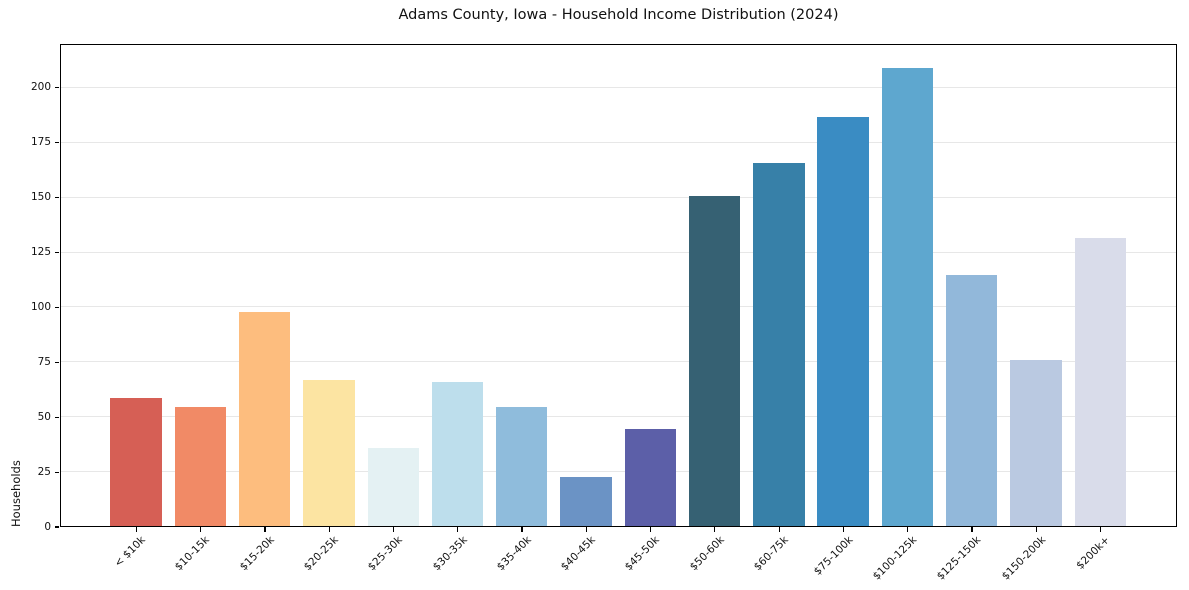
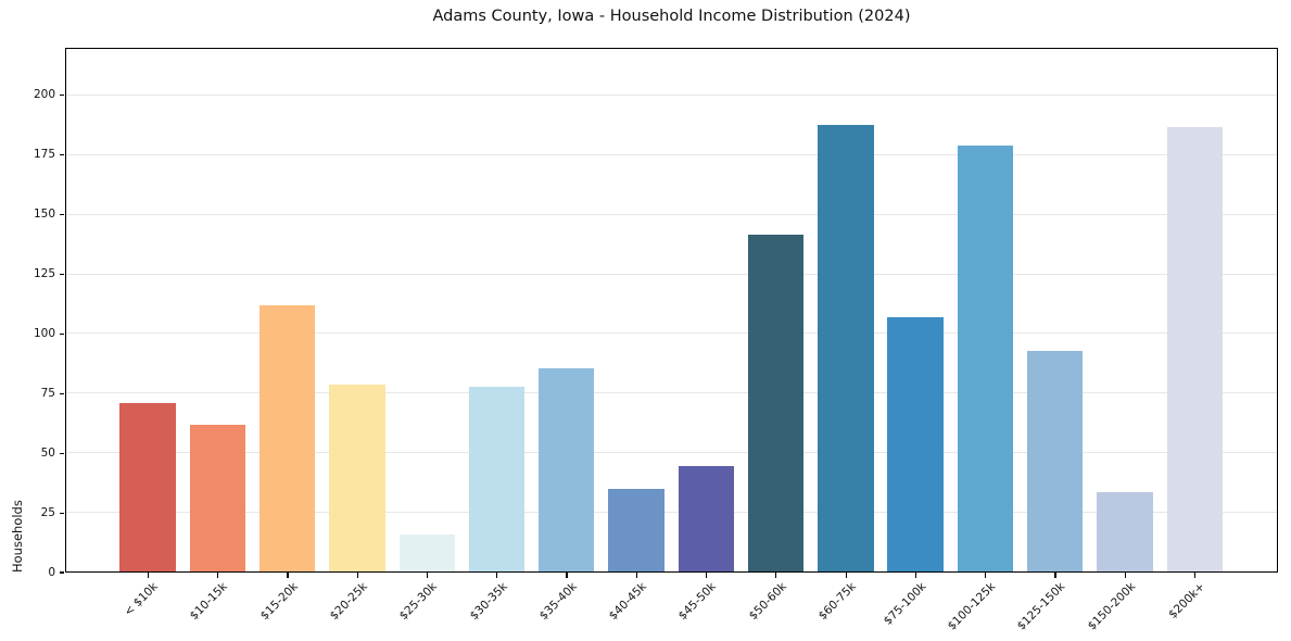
< $10k: 59 -> 71
$10-15k: 55 -> 62
$15-20k: 98 -> 112
$20-25k: 67 -> 79
$25-30k: 36 -> 16
$30-35k: 66 -> 78
$35-40k: 55 -> 86
$40-45k: 23 -> 35
$50-60k: 151 -> 142
$60-75k: 166 -> 188
$75-100k: 187 -> 107
$100-125k: 209 -> 179
$125-150k: 115 -> 93
$150-200k: 76 -> 34
$200k+: 132 -> 187
